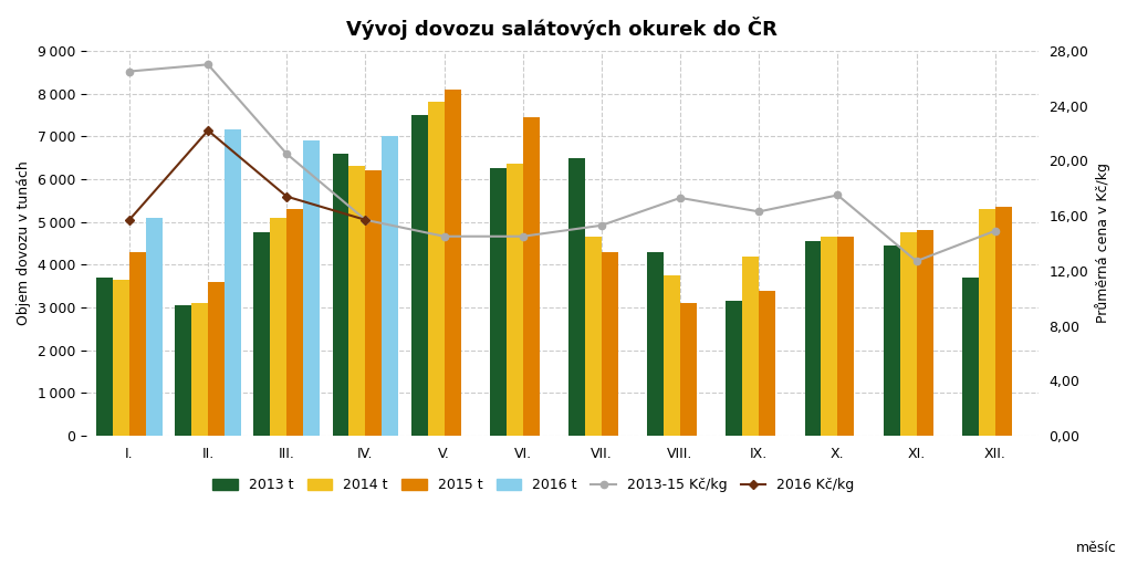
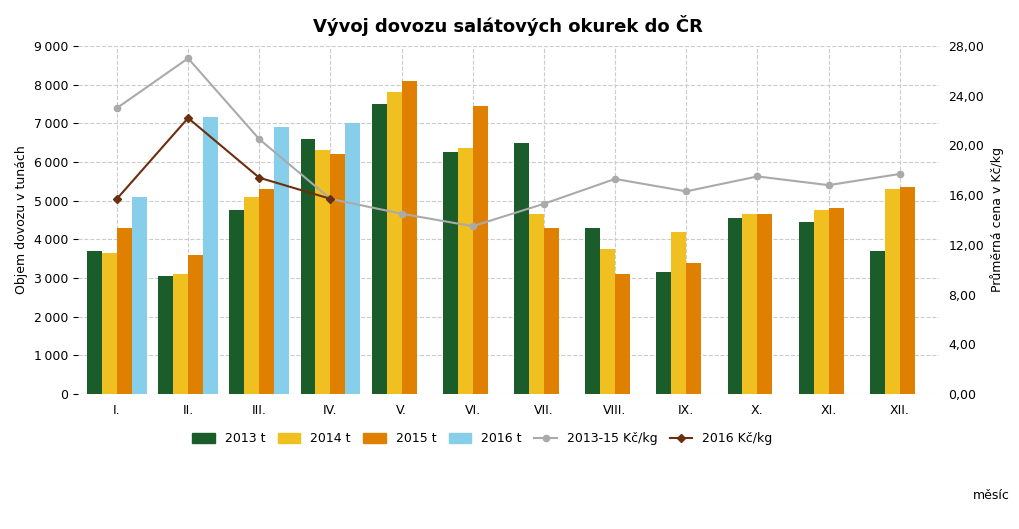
2013-15 Kč/kg/I.: 26,5 -> 23,0
2013-15 Kč/kg/VI.: 14,5 -> 13,5
2013-15 Kč/kg/XI.: 12,7 -> 16,8
2013-15 Kč/kg/XII.: 14,9 -> 17,7
